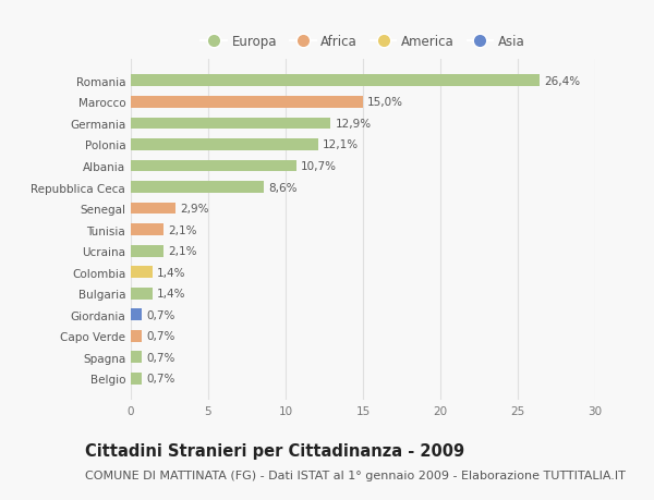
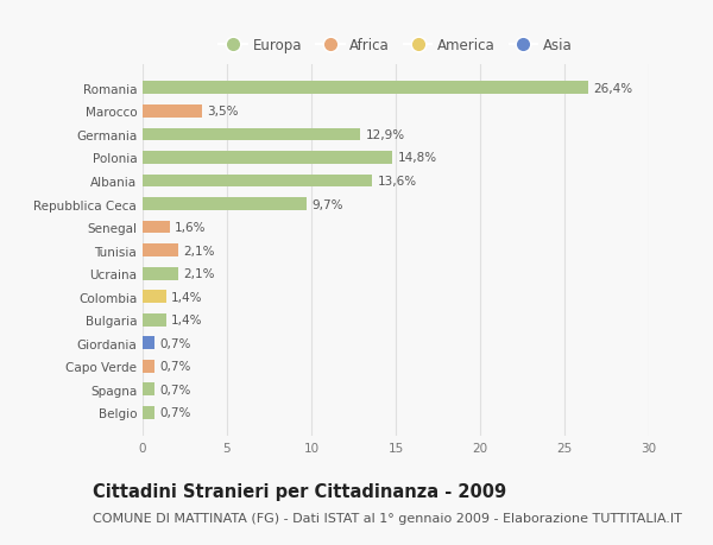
Marocco: 15,0% -> 3,5%
Polonia: 12,1% -> 14,8%
Albania: 10,7% -> 13,6%
Repubblica Ceca: 8,6% -> 9,7%
Senegal: 2,9% -> 1,6%
